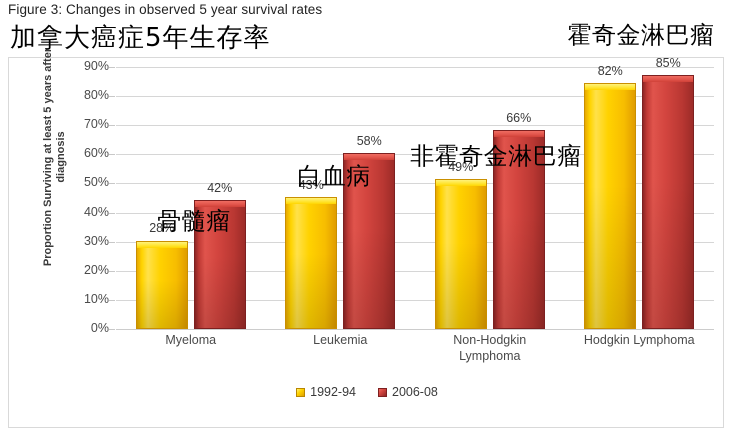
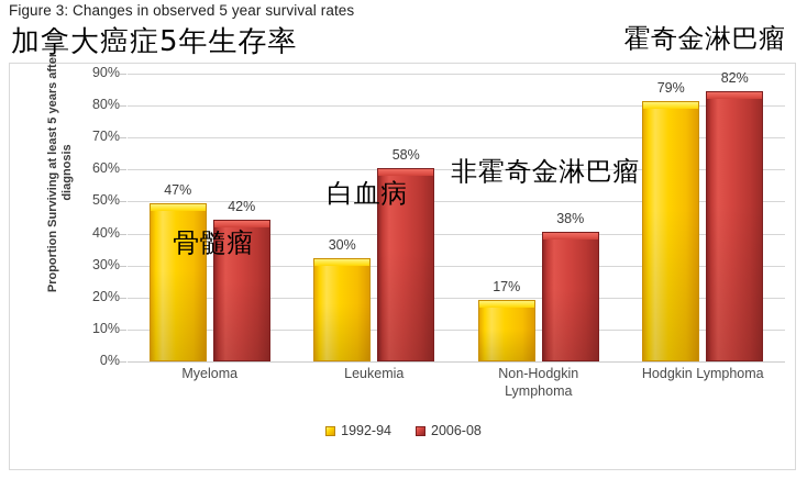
1992-94/Myeloma: 28% -> 47%
1992-94/Leukemia: 43% -> 30%
1992-94/Non-Hodgkin Lymphoma: 49% -> 17%
2006-08/Non-Hodgkin Lymphoma: 66% -> 38%
1992-94/Hodgkin Lymphoma: 82% -> 79%
2006-08/Hodgkin Lymphoma: 85% -> 82%
